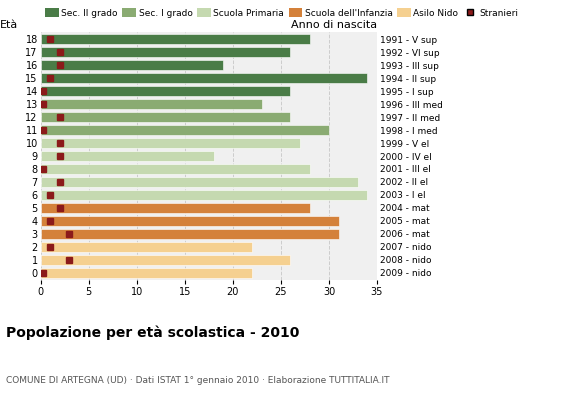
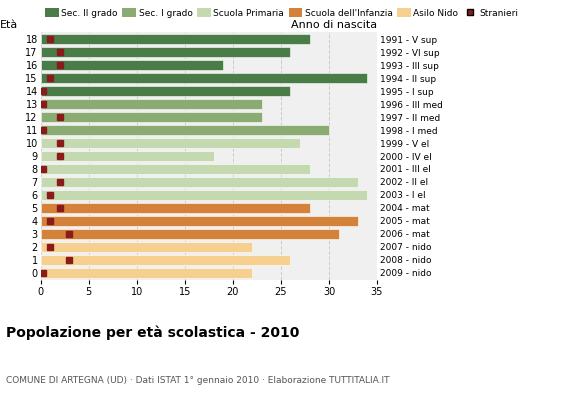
12: 26 -> 23
4: 31 -> 33
